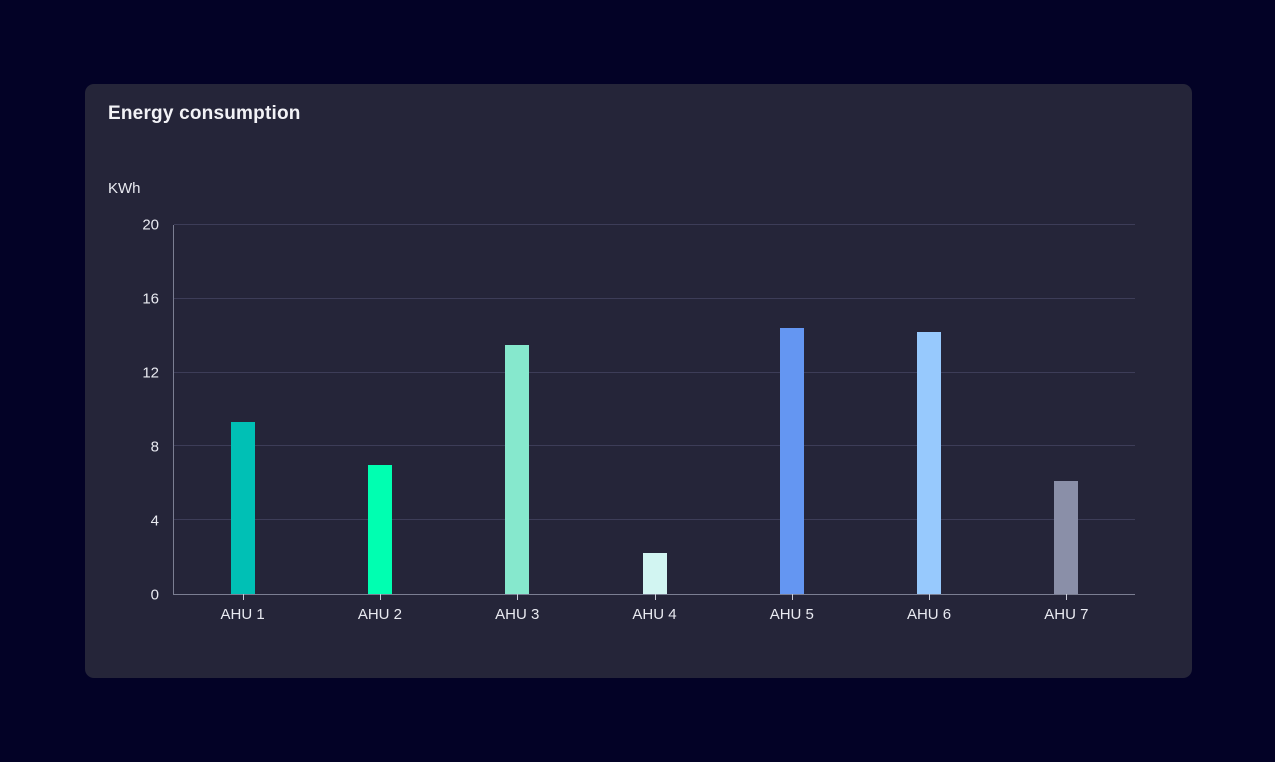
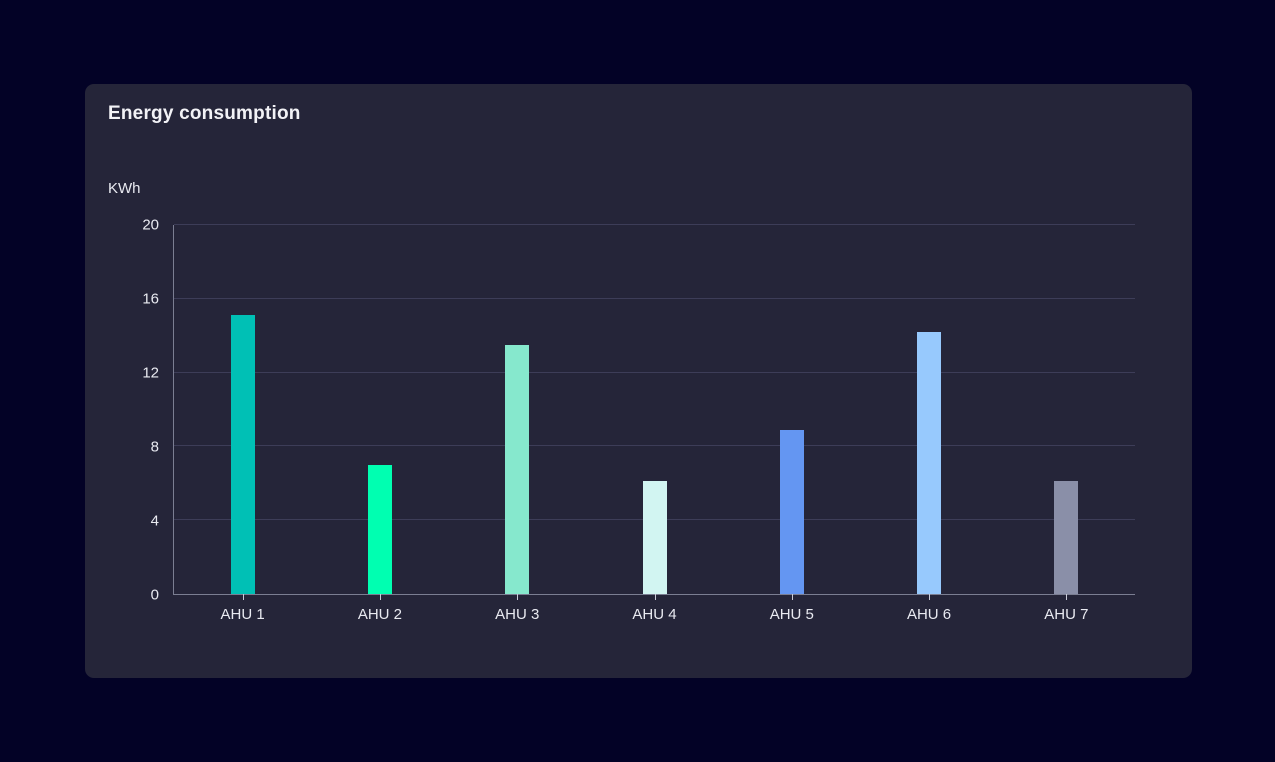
AHU 1: 9.3 -> 15.1
AHU 4: 2.2 -> 6.1
AHU 5: 14.4 -> 8.9
